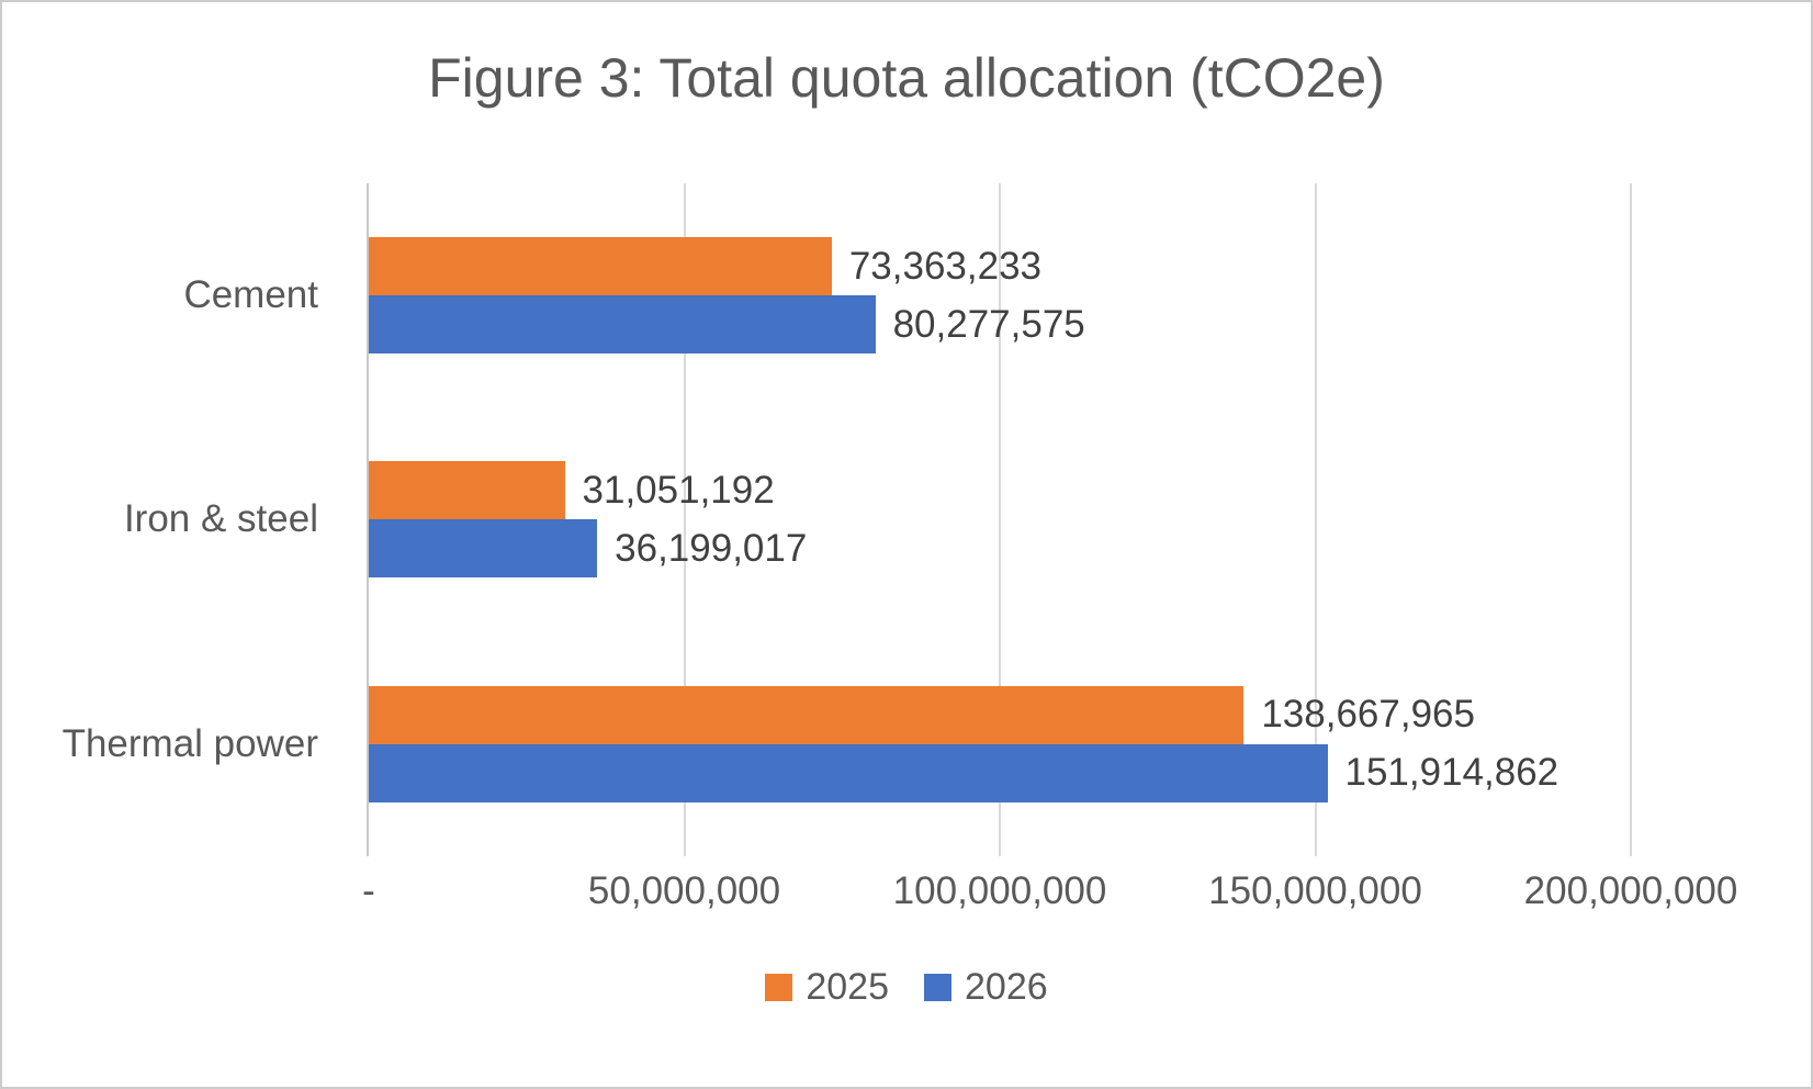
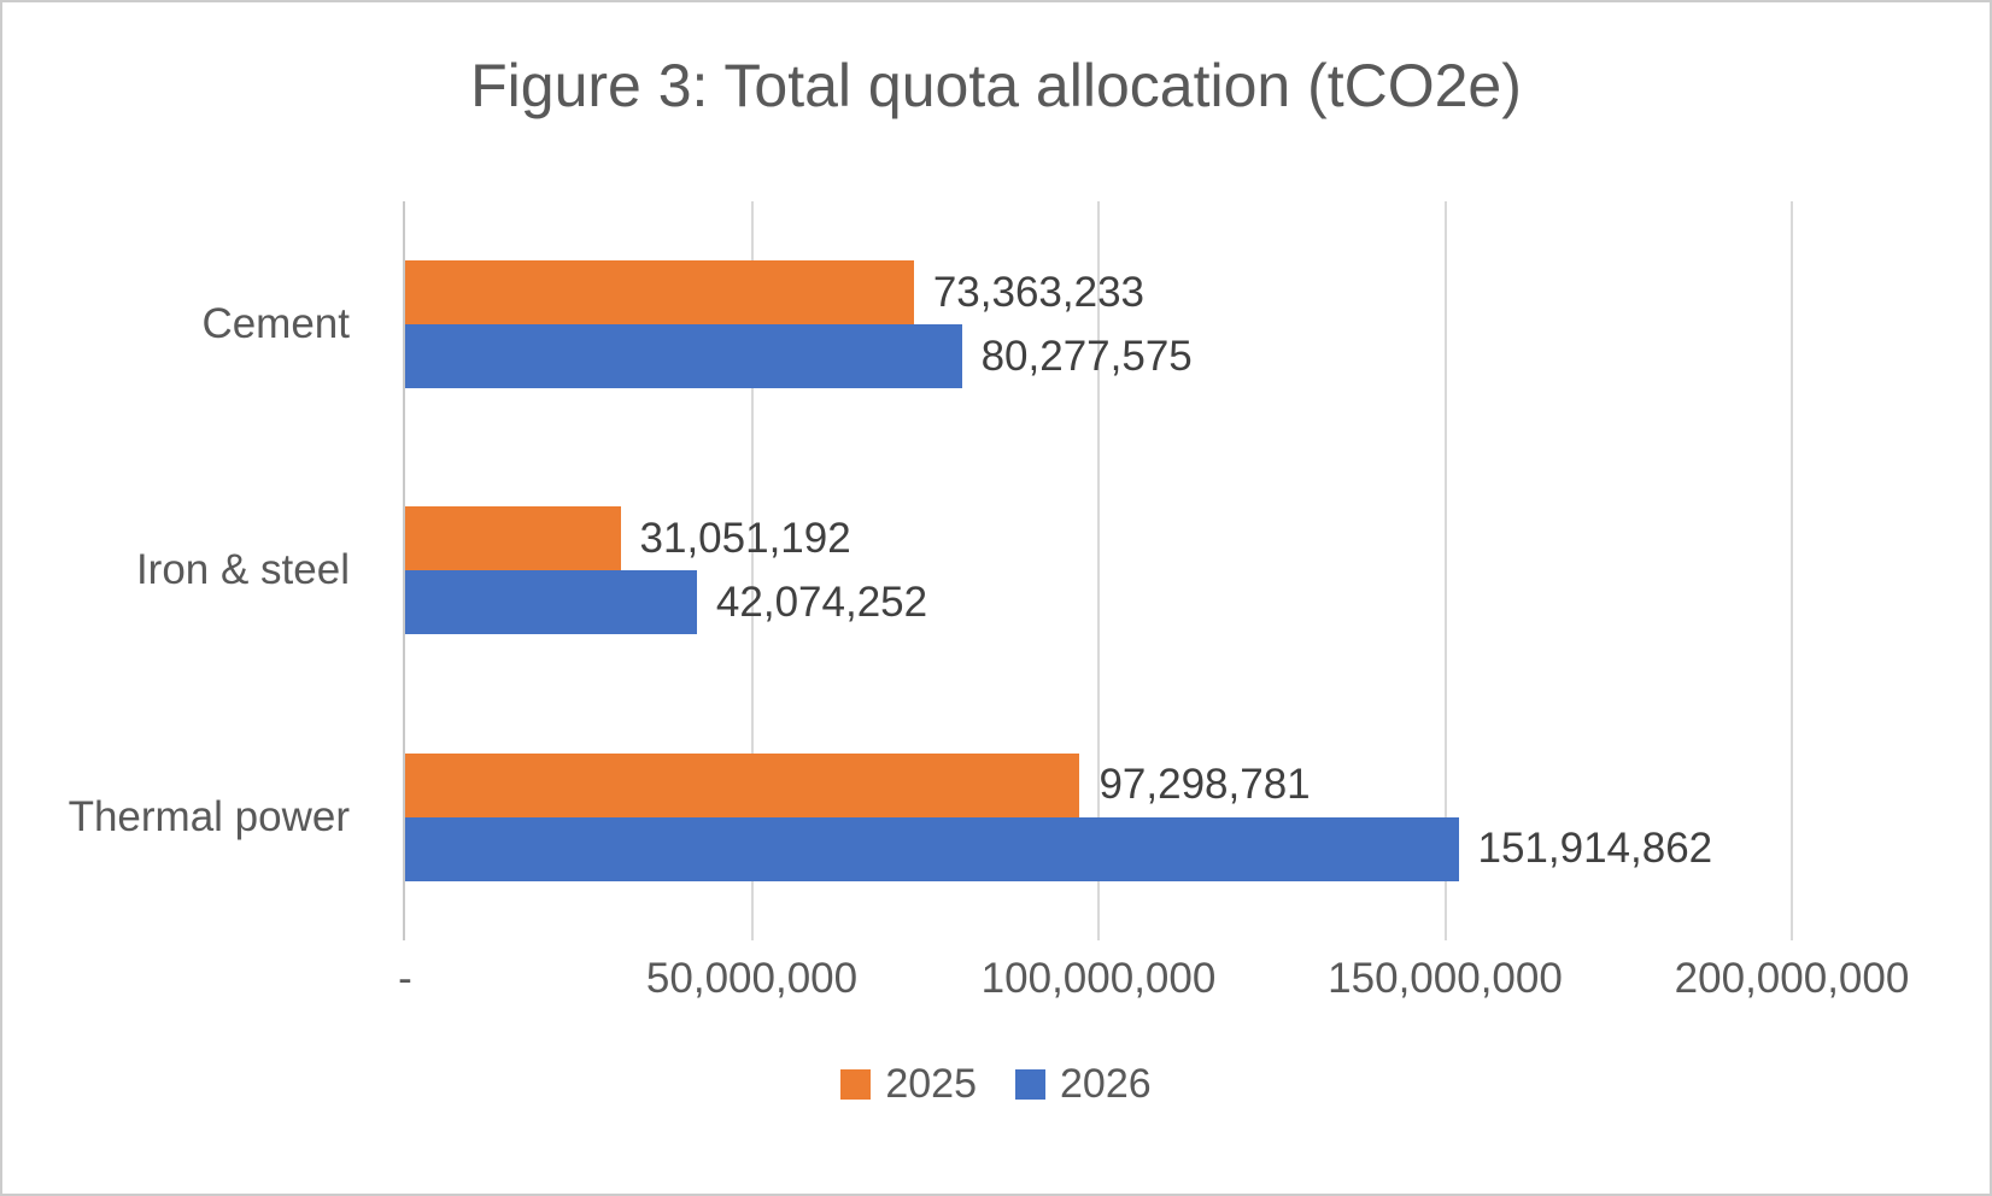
2026/Iron & steel: 36,199,017 -> 42,074,252
2025/Thermal power: 138,667,965 -> 97,298,781
